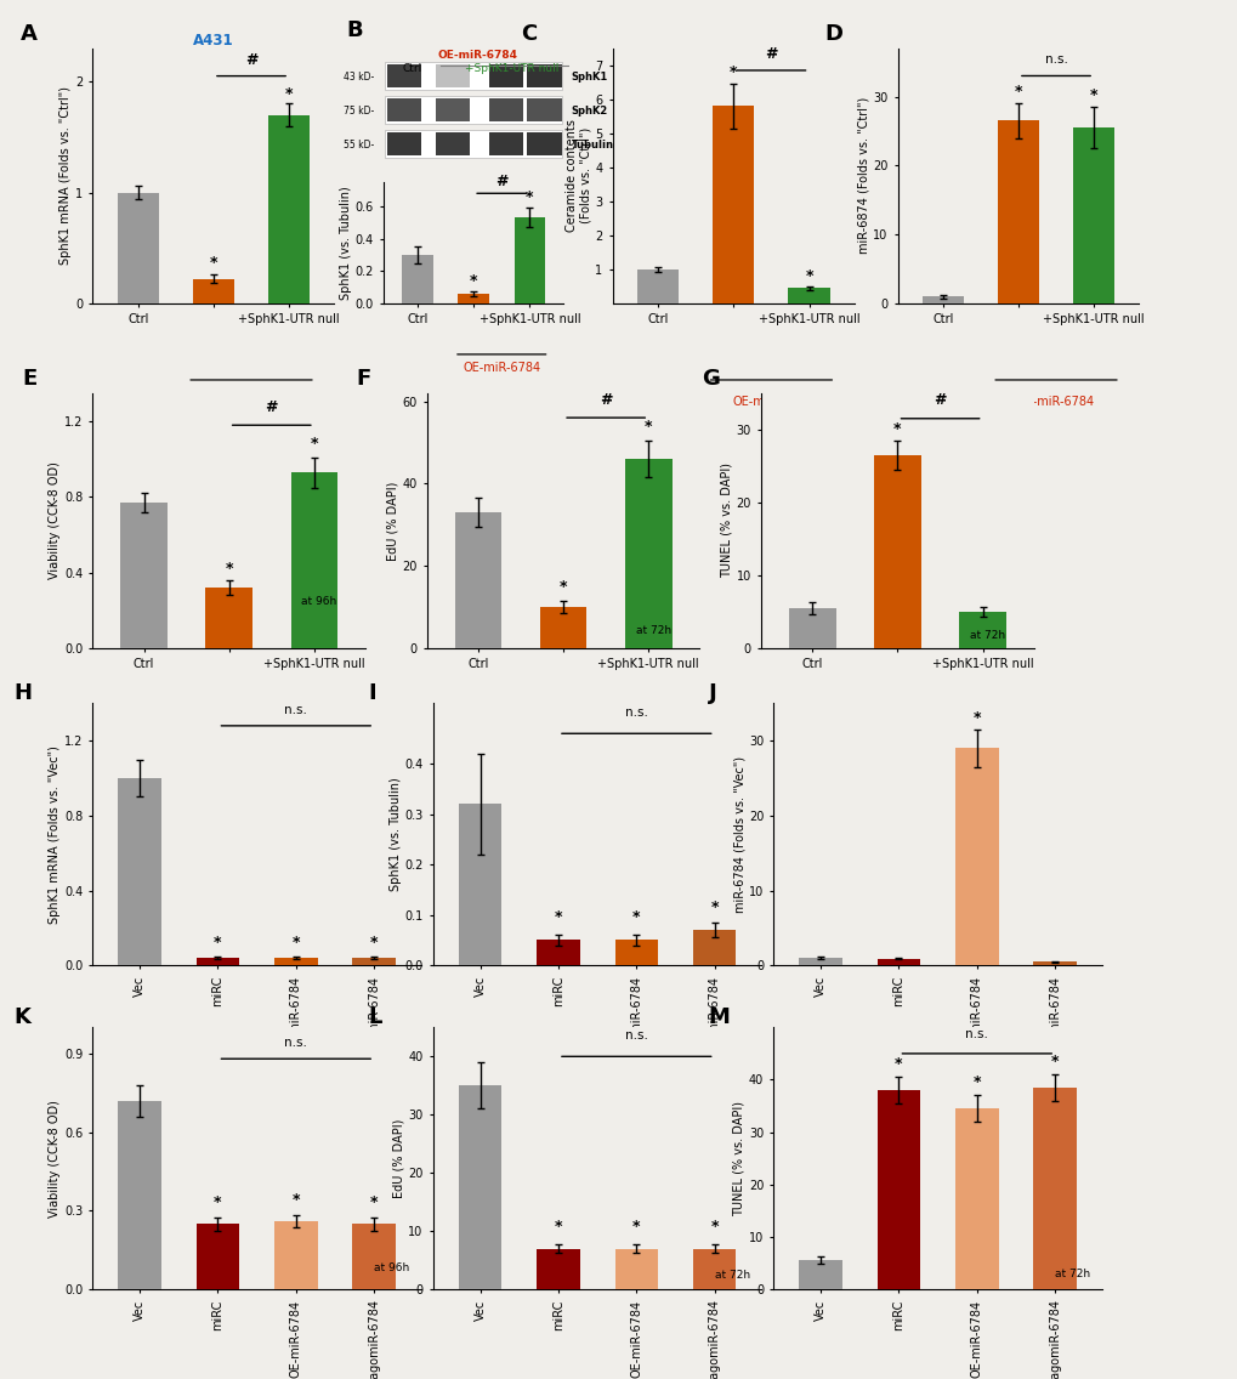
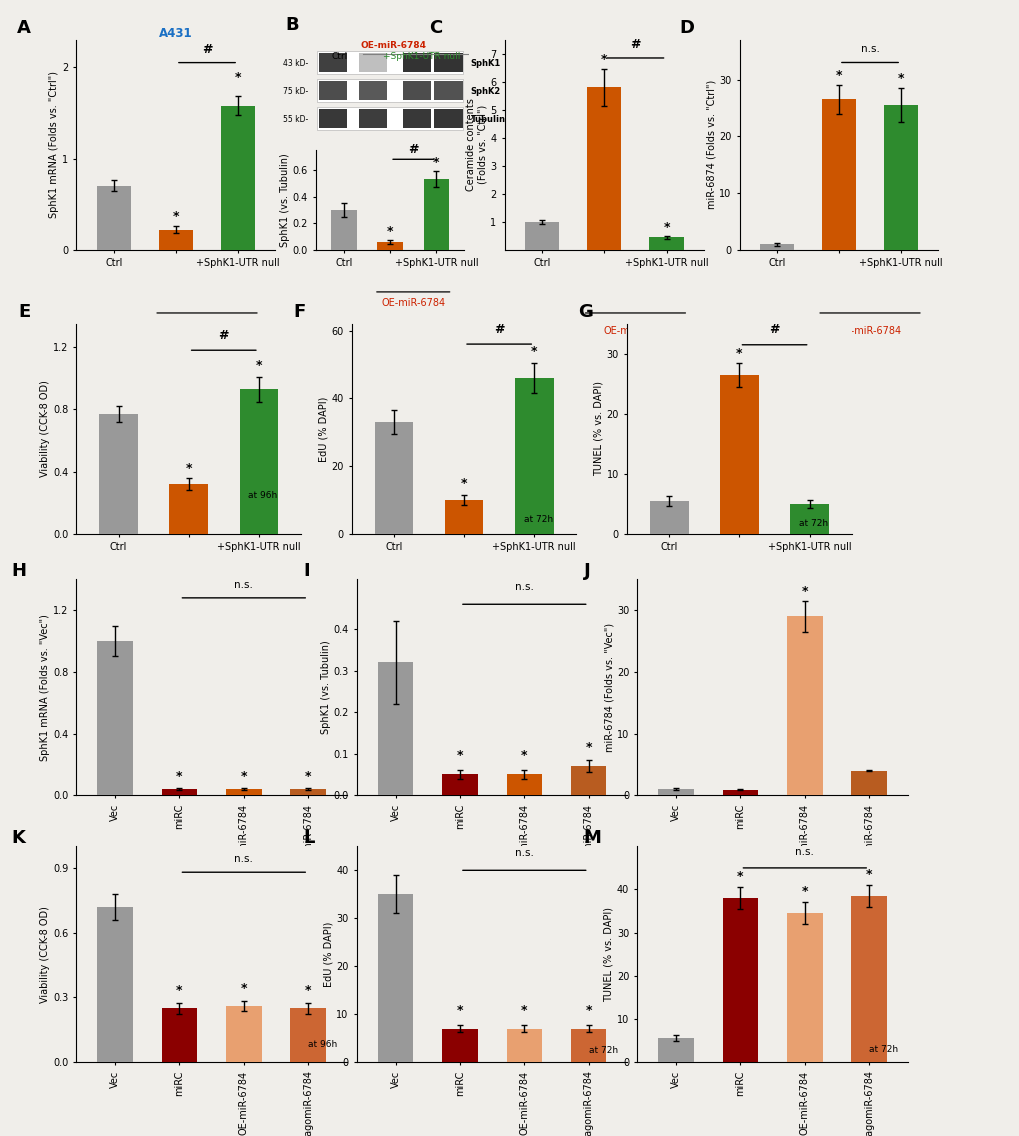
A431/Ctrl: 1.00 -> 0.70
A431/+SphK1-UTR null: 1.70 -> 1.58
antagomiR-6784: 0.5 -> 4.0
